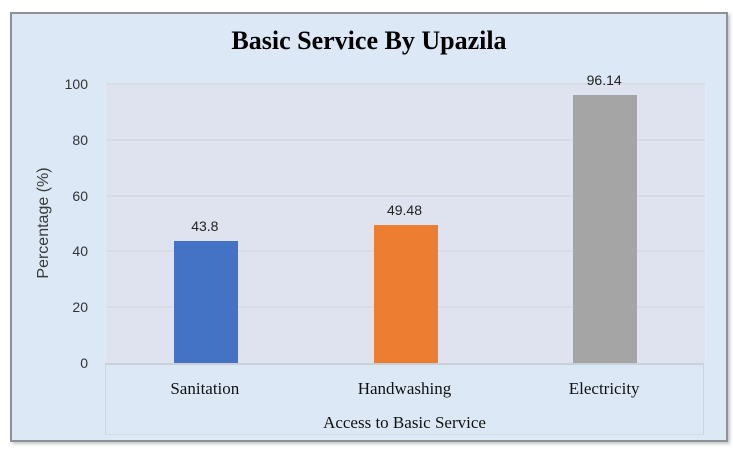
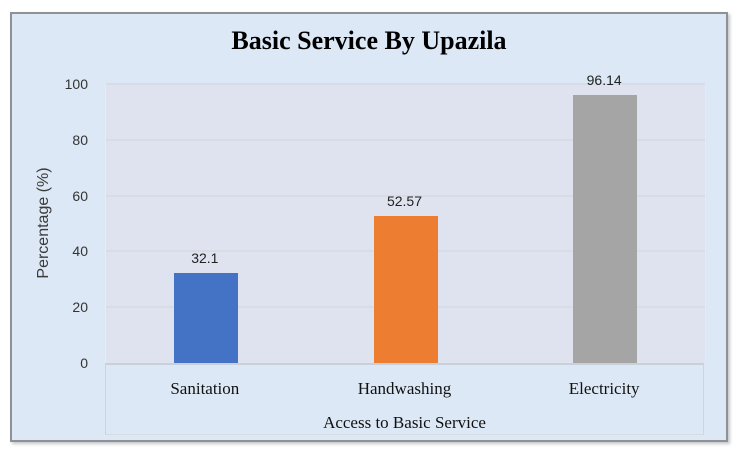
Sanitation: 43.8 -> 32.1
Handwashing: 49.48 -> 52.57
